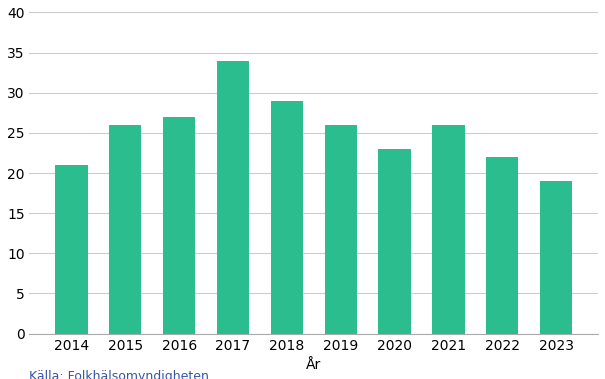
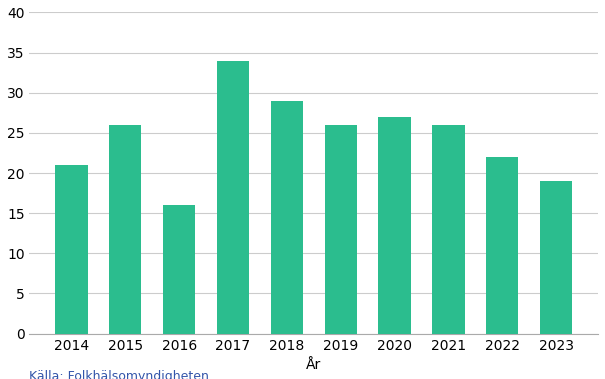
2016: 27 -> 16
2020: 23 -> 27
